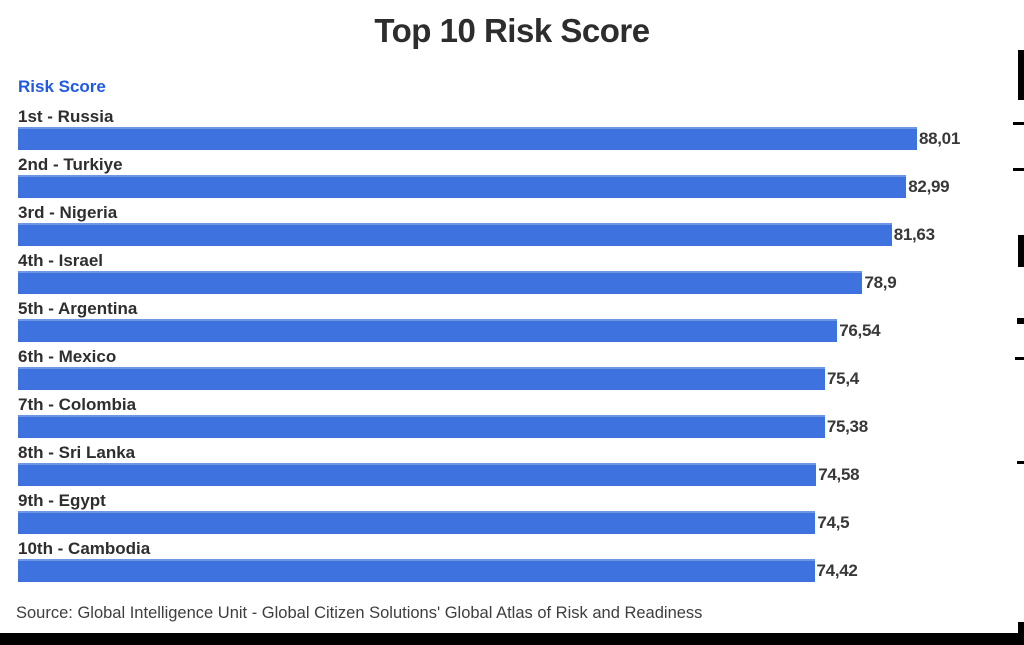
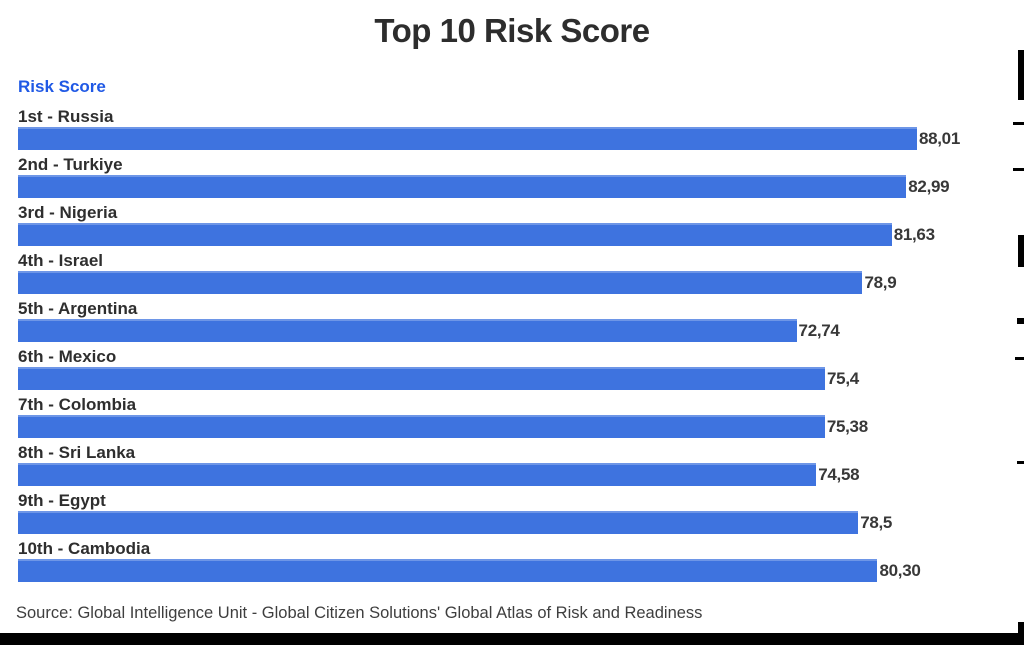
5th - Argentina: 76,54 -> 72,74
9th - Egypt: 74,5 -> 78,5
10th - Cambodia: 74,42 -> 80,30
